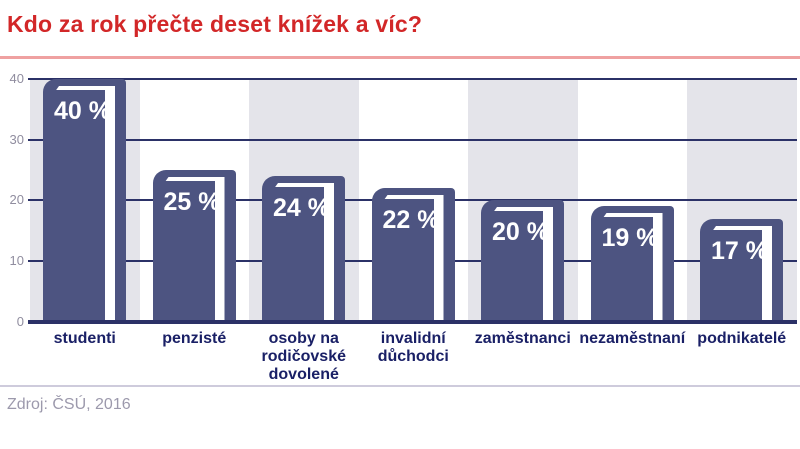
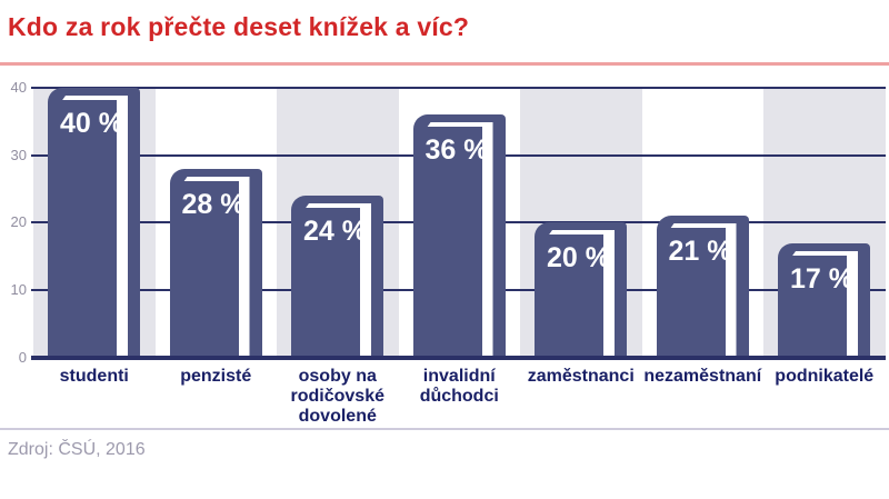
penzisté: 25 -> 28
invalidní důchodci: 22 -> 36
nezaměstnaní: 19 -> 21
